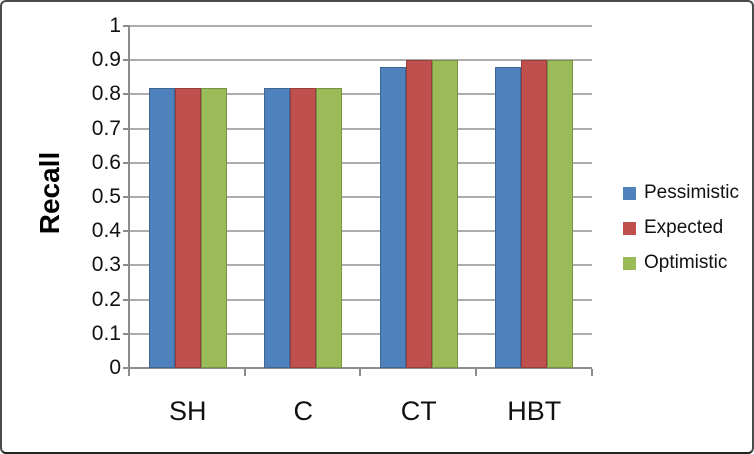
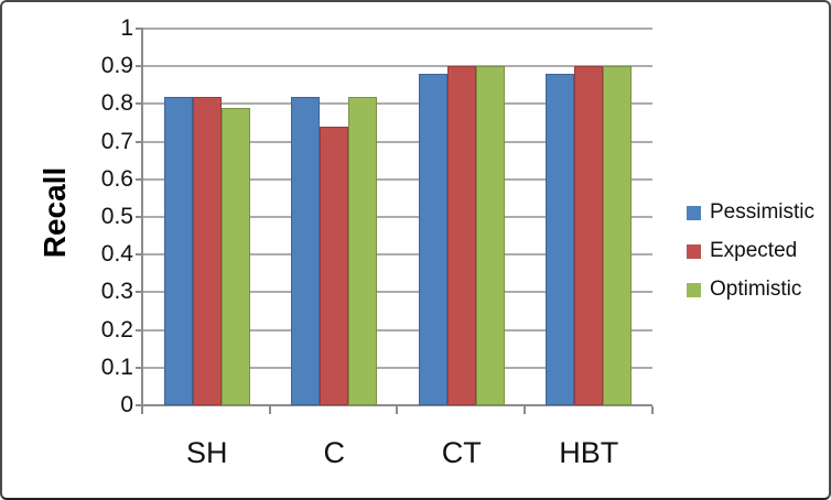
Optimistic/SH: 0.82 -> 0.79
Expected/C: 0.82 -> 0.74
